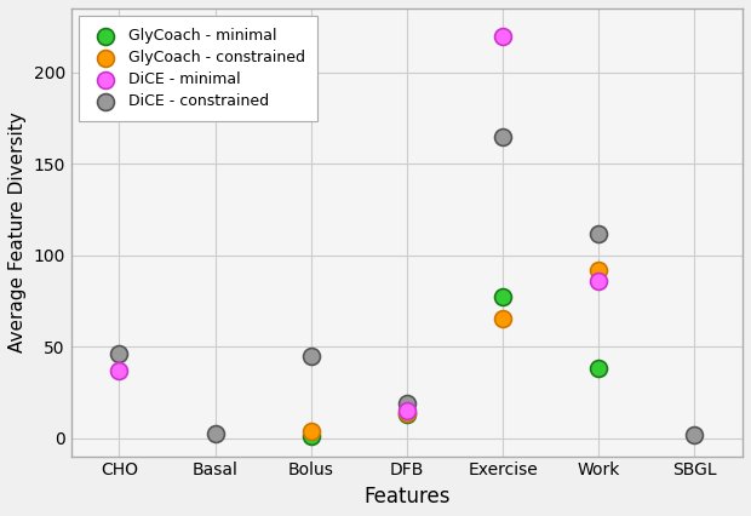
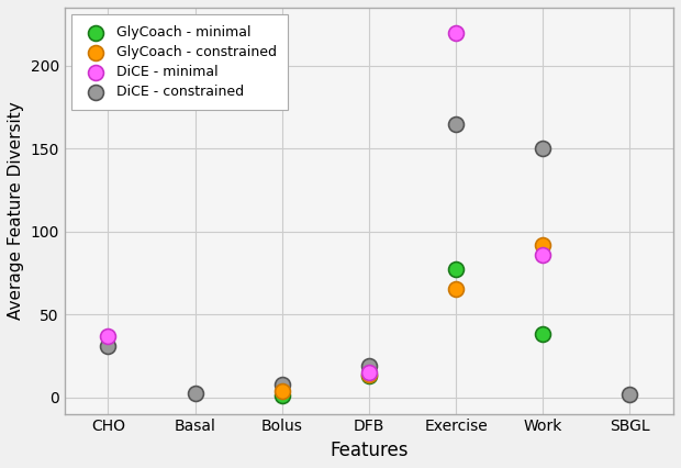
DiCE - constrained/CHO: 46 -> 31
DiCE - constrained/Bolus: 45 -> 8
DiCE - constrained/Work: 112 -> 150
